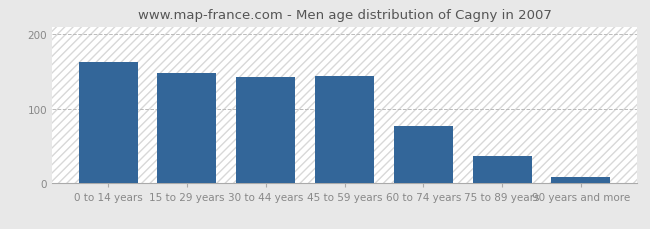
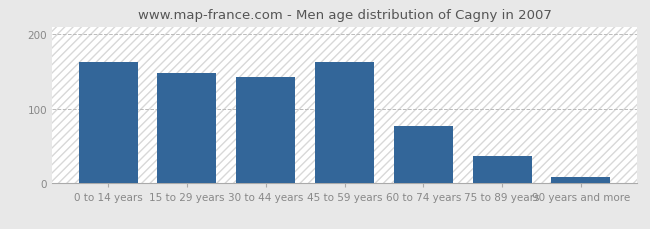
45 to 59 years: 144 -> 162
